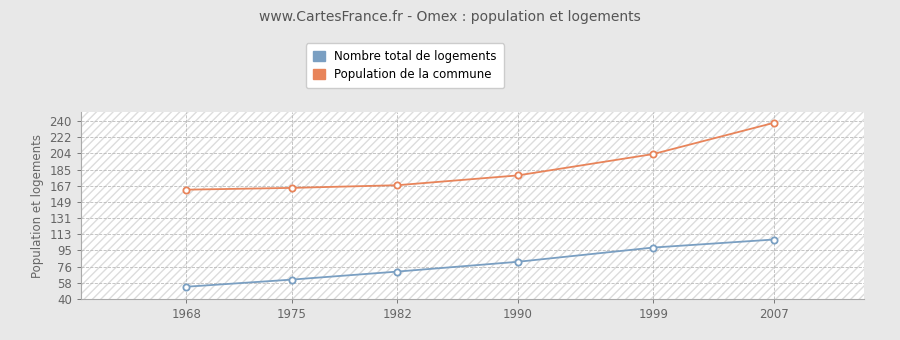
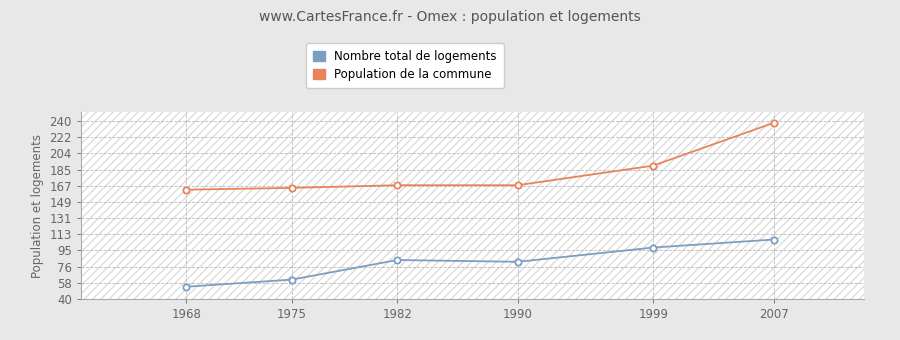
Nombre total de logements/1982: 71 -> 84
Population de la commune/1990: 179 -> 168
Population de la commune/1999: 203 -> 190
